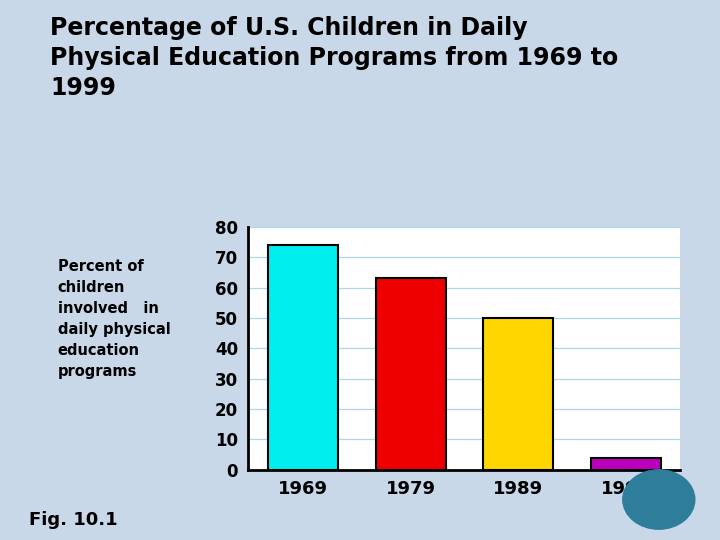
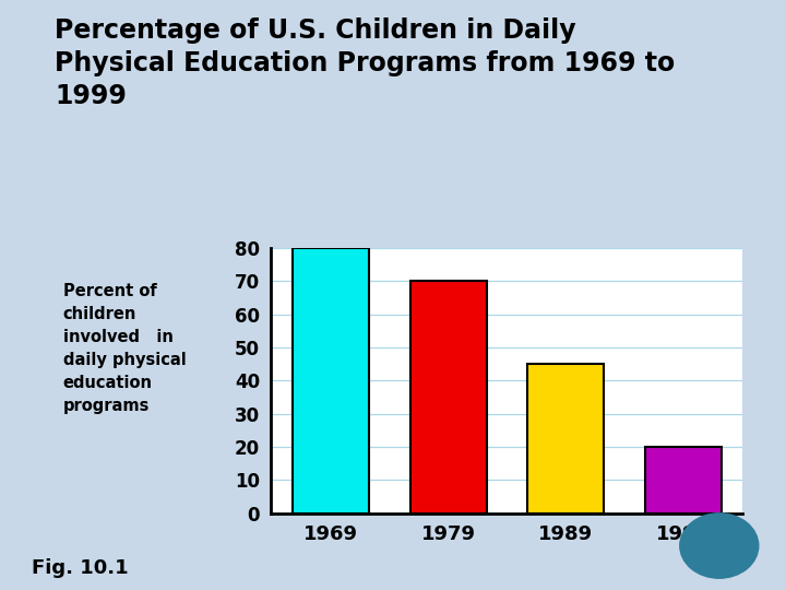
1969: 74 -> 80
1979: 63 -> 70
1989: 50 -> 45
1999: 4 -> 20
